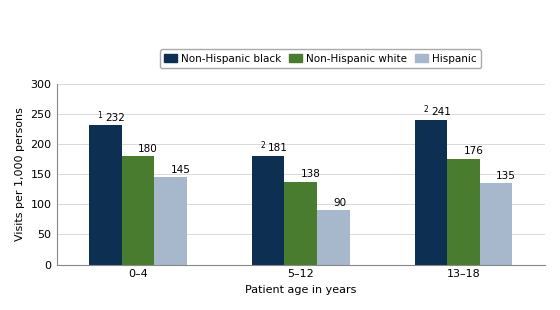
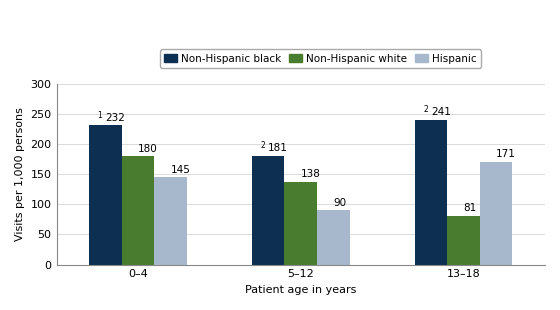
Non-Hispanic white/13–18: 176 -> 81
Hispanic/13–18: 135 -> 171
